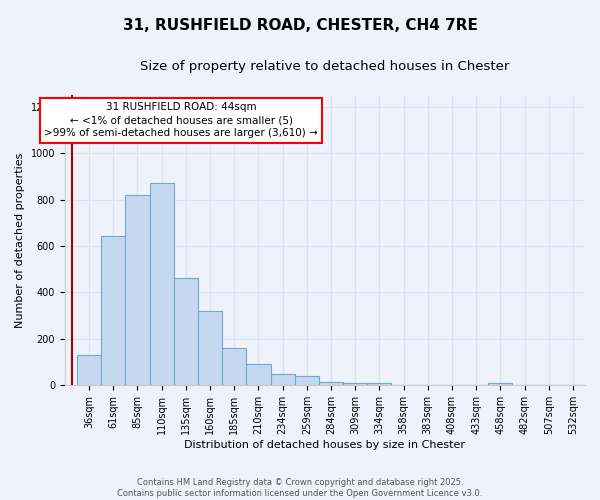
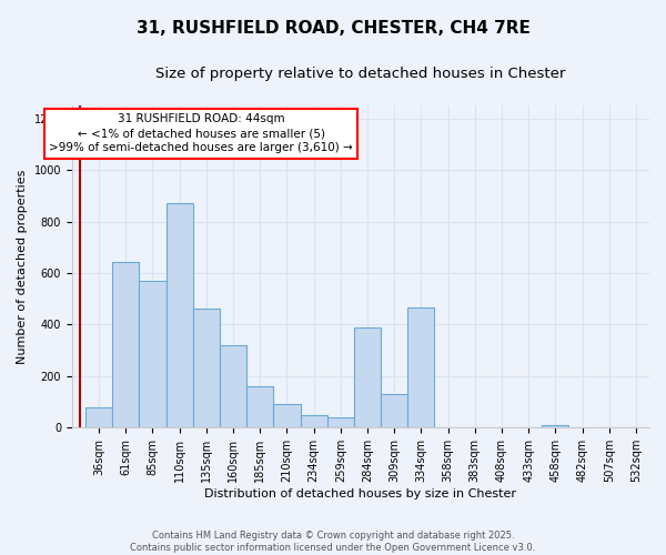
36sqm: 130 -> 80
85sqm: 820 -> 570
284sqm: 15 -> 390
309sqm: 12 -> 130
334sqm: 12 -> 465
